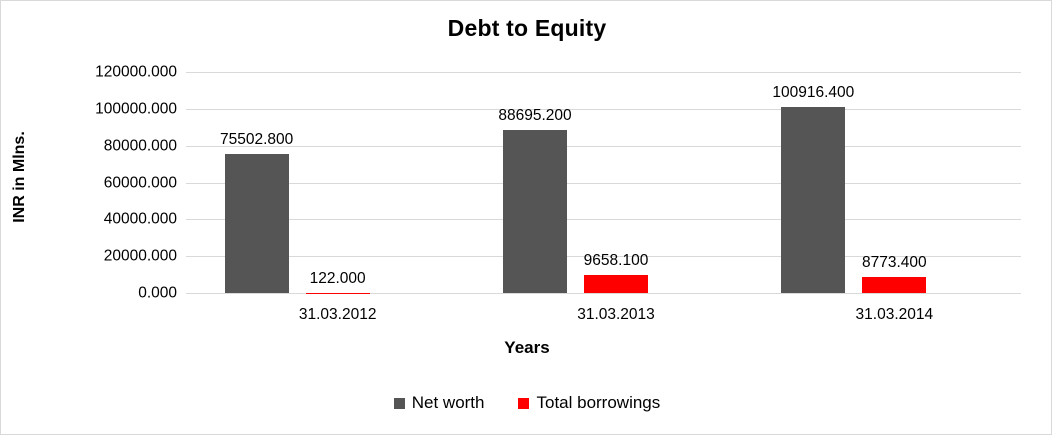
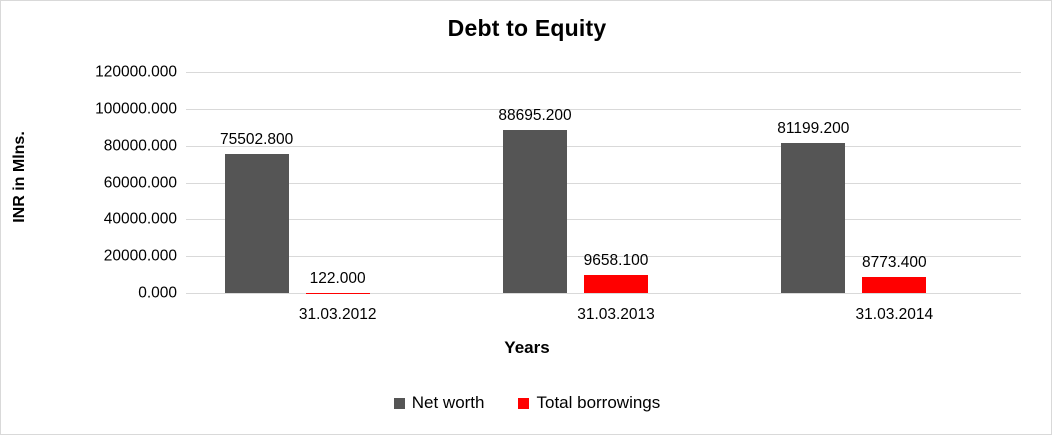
Net worth/31.03.2014: 100916.400 -> 81199.200
